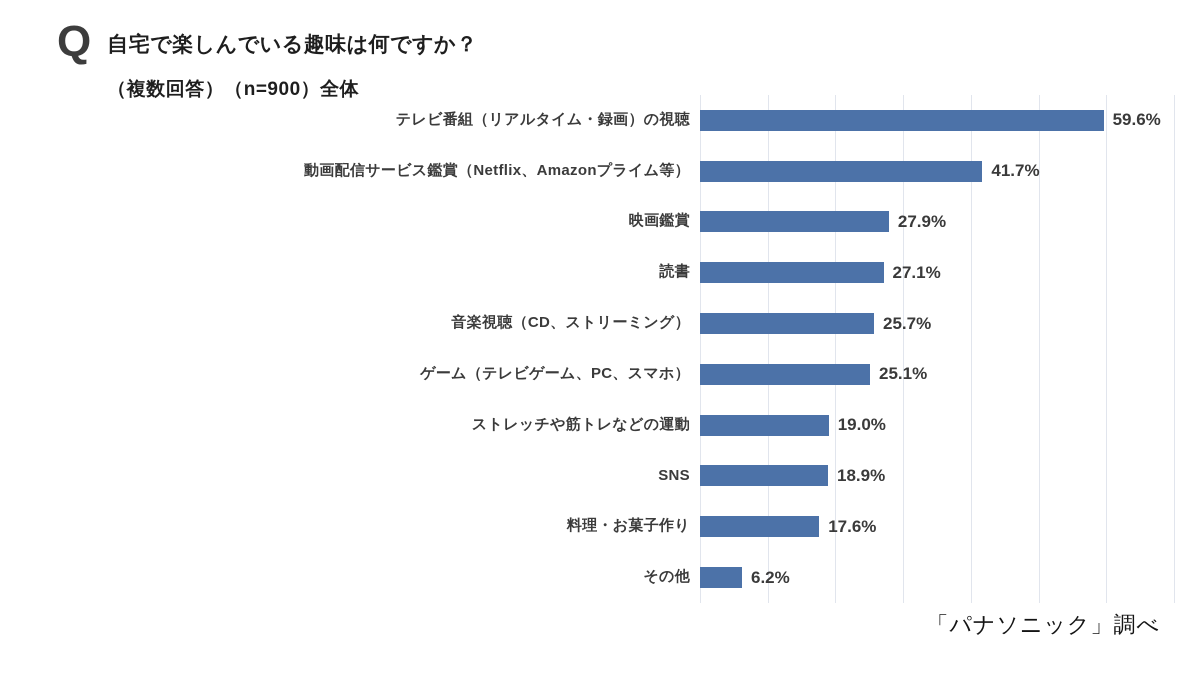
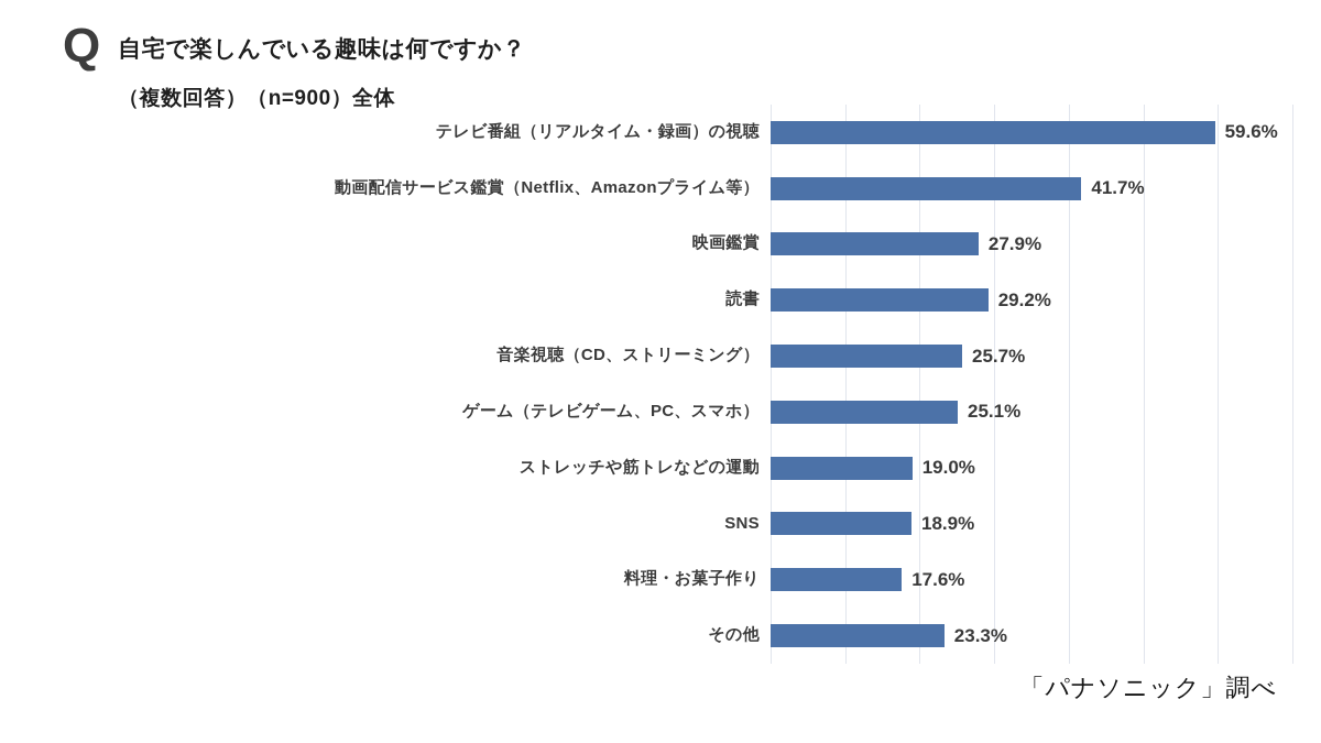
読書: 27.1% -> 29.2%
その他: 6.2% -> 23.3%
